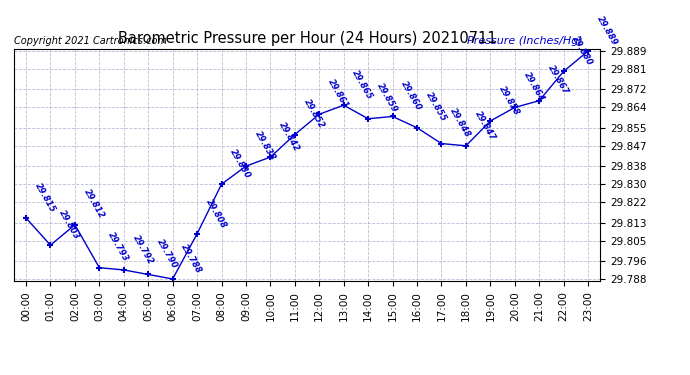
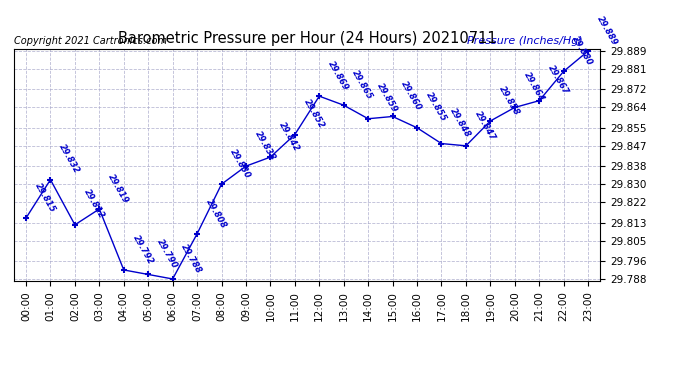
01:00: 29.803 -> 29.832
03:00: 29.793 -> 29.819
12:00: 29.861 -> 29.869
